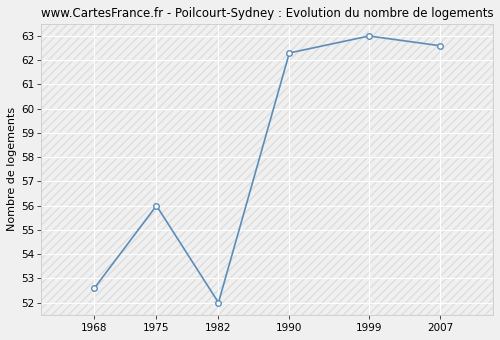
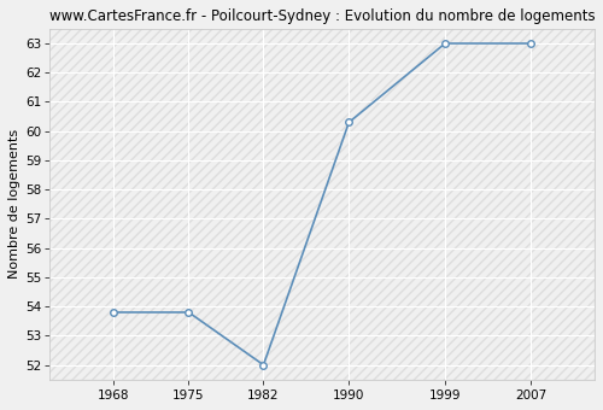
1968: 52.6 -> 53.8
1975: 56.0 -> 53.8
1990: 62.3 -> 60.3
2007: 62.6 -> 63.0
